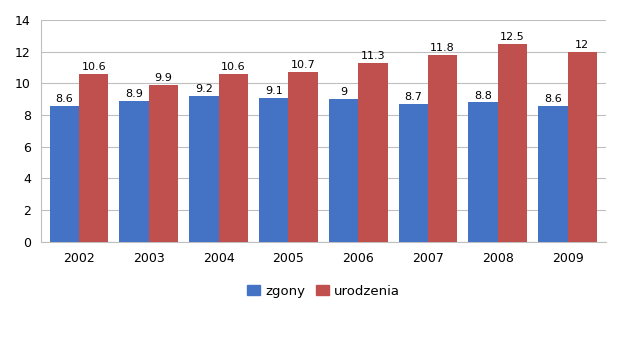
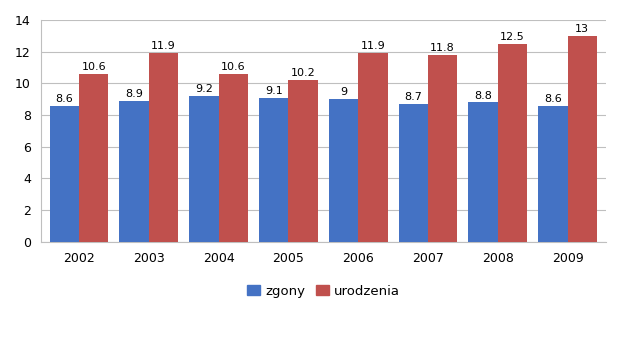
urodzenia/2003: 9.9 -> 11.9
urodzenia/2005: 10.7 -> 10.2
urodzenia/2006: 11.3 -> 11.9
urodzenia/2009: 12 -> 13
